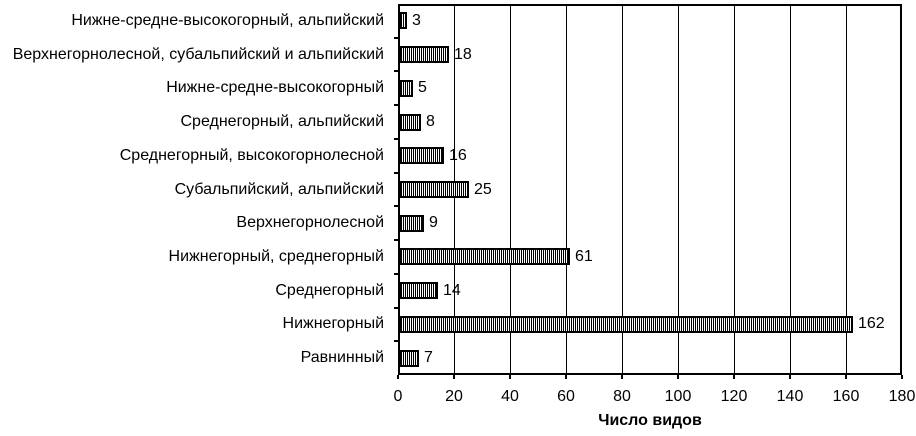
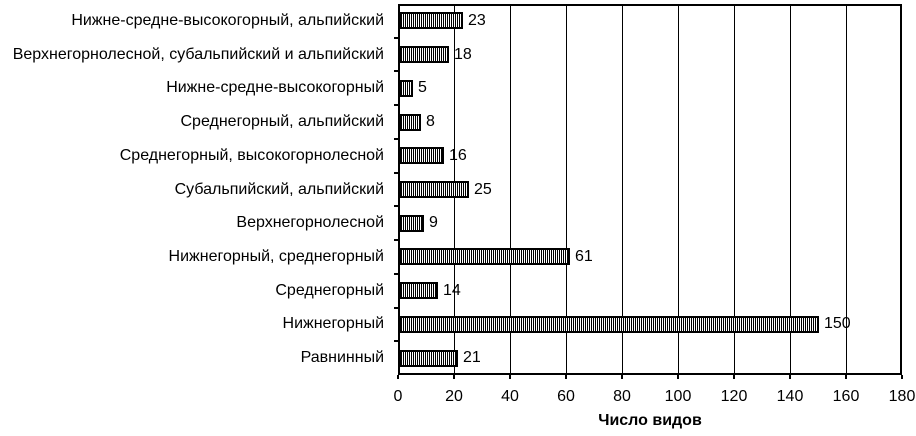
Нижне-средне-высокогорный, альпийский: 3 -> 23
Нижнегорный: 162 -> 150
Равнинный: 7 -> 21
